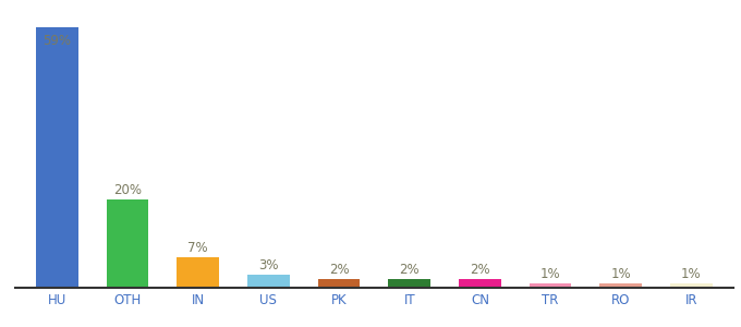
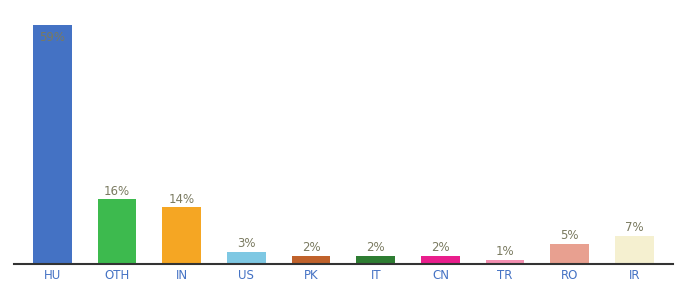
OTH: 20% -> 16%
IN: 7% -> 14%
RO: 1% -> 5%
IR: 1% -> 7%
